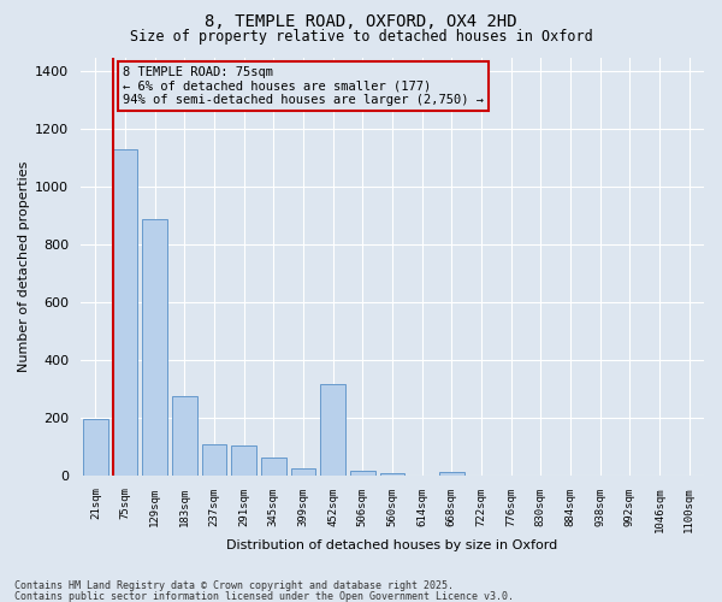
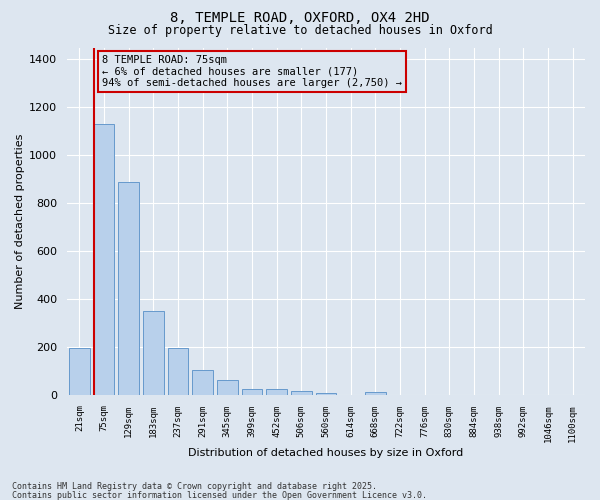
183sqm: 275 -> 350
237sqm: 105 -> 193
452sqm: 315 -> 22
